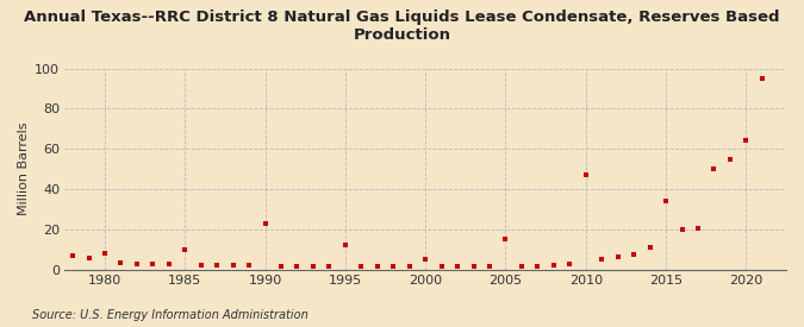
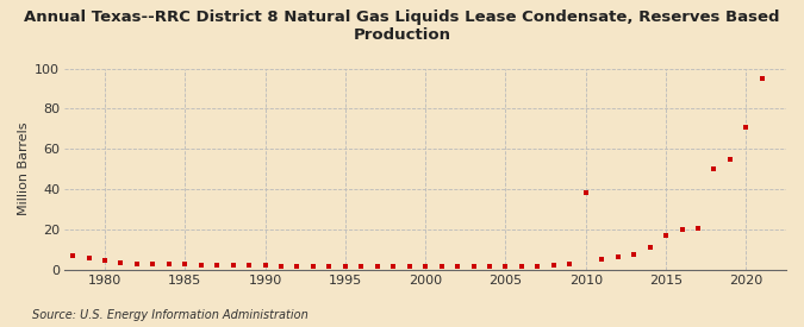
1980: 8 -> 4
1985: 10 -> 2
1990: 23 -> 2
1995: 12 -> 2
2000: 5 -> 2
2005: 15 -> 2
2010: 47 -> 38
2015: 34 -> 17
2020: 64 -> 71
